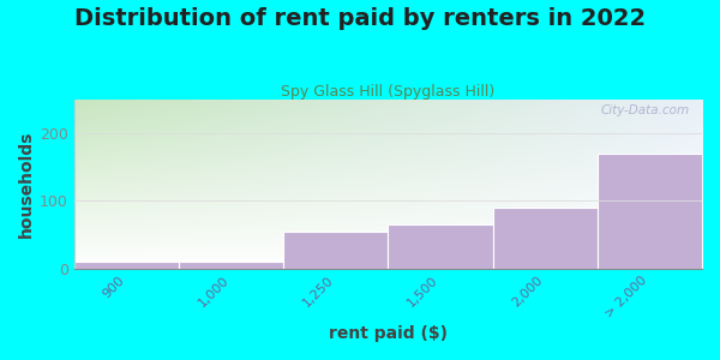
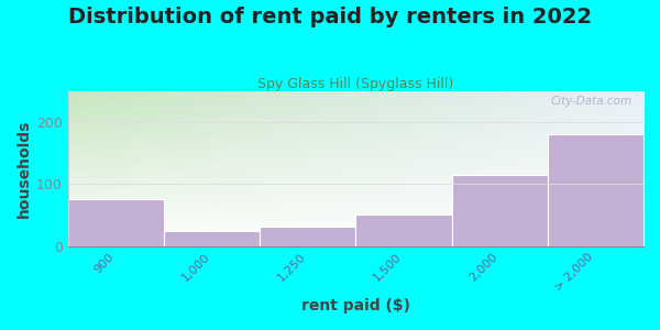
900: 10 -> 76
1,000: 10 -> 24
1,250: 55 -> 32
1,500: 65 -> 50
2,000: 90 -> 114
> 2,000: 170 -> 180
